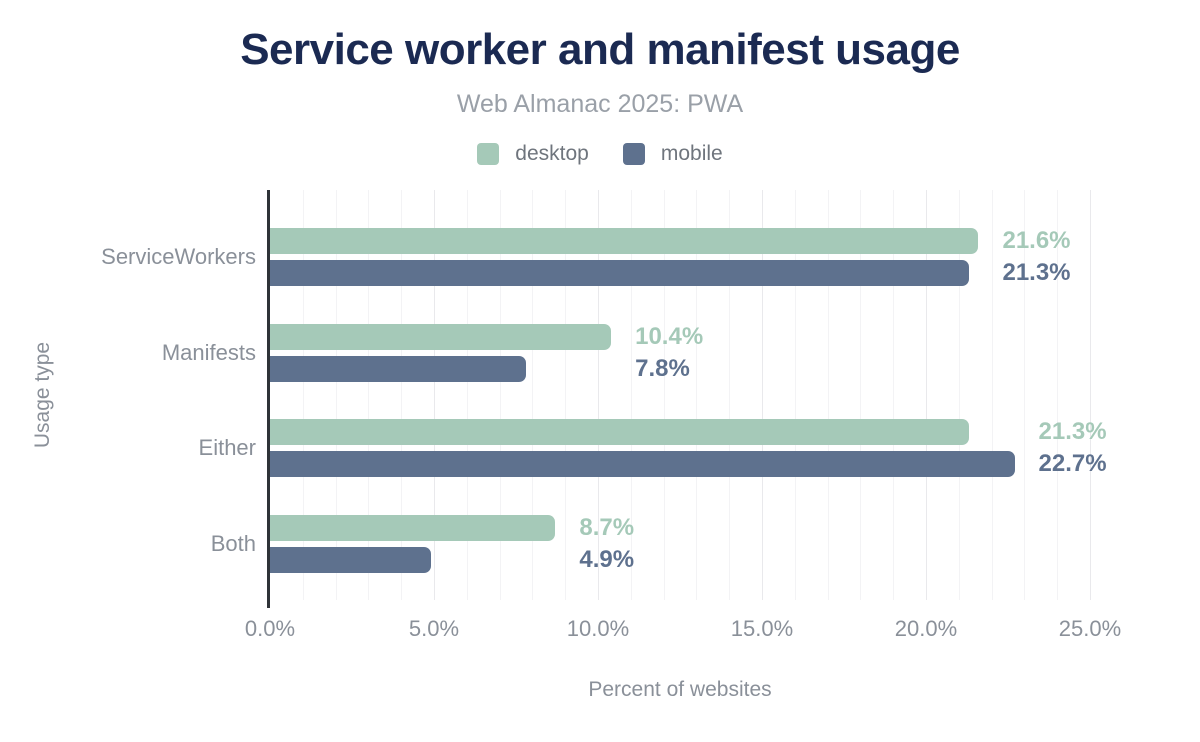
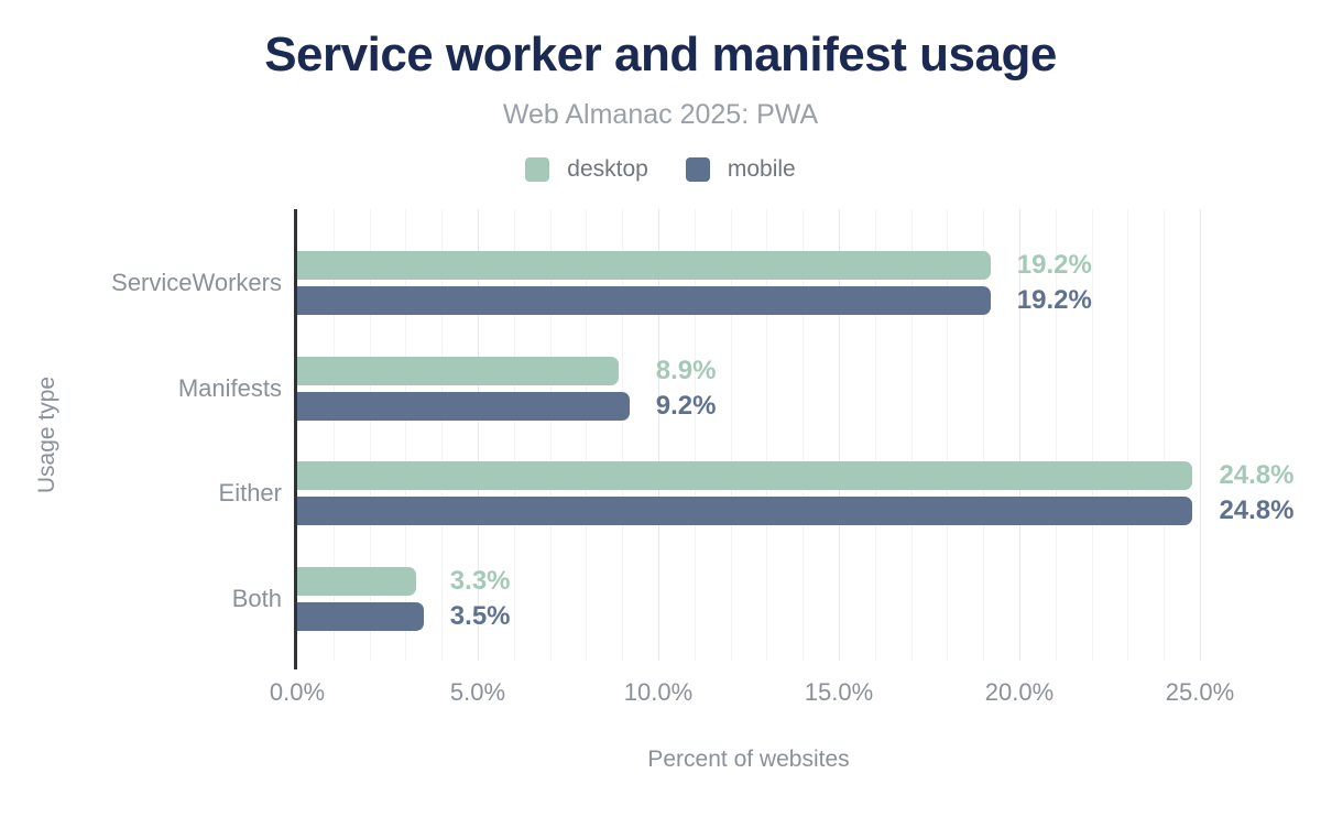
desktop/ServiceWorkers: 21.6% -> 19.2%
mobile/ServiceWorkers: 21.3% -> 19.2%
desktop/Manifests: 10.4% -> 8.9%
mobile/Manifests: 7.8% -> 9.2%
desktop/Either: 21.3% -> 24.8%
mobile/Either: 22.7% -> 24.8%
desktop/Both: 8.7% -> 3.3%
mobile/Both: 4.9% -> 3.5%
